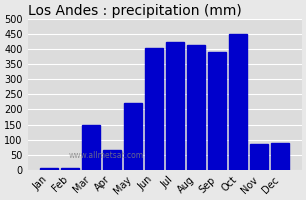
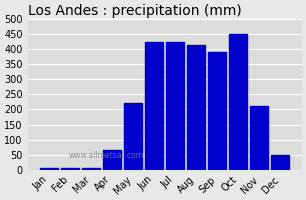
Mar: 150 -> 5
Jun: 405 -> 425
Nov: 85 -> 210
Dec: 90 -> 50
